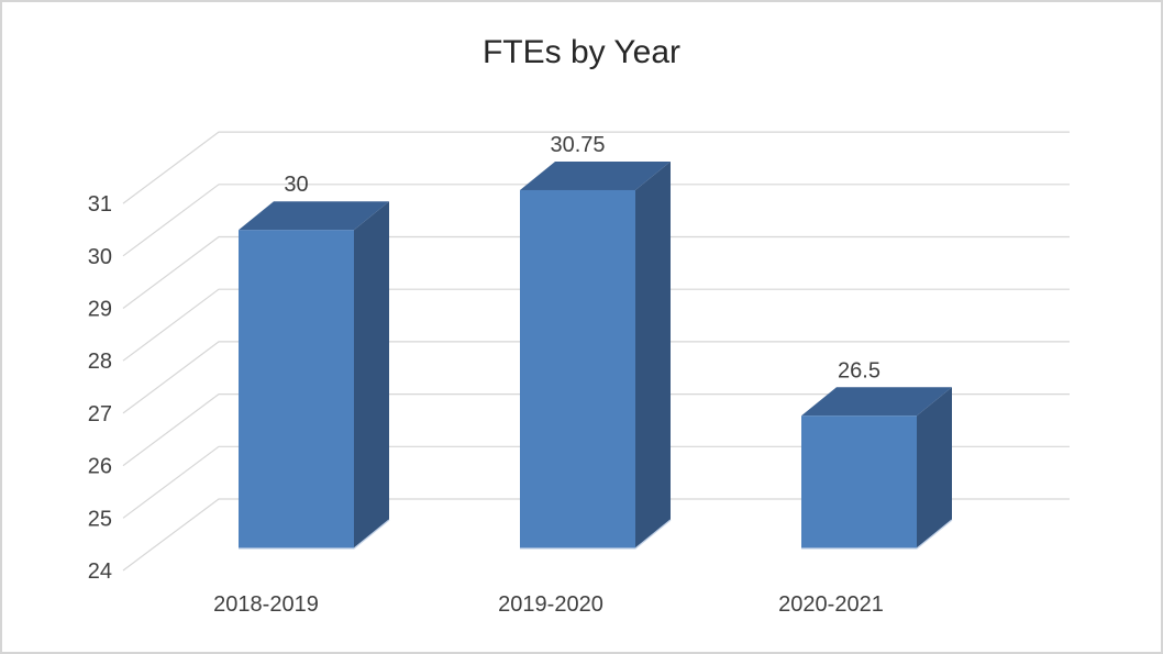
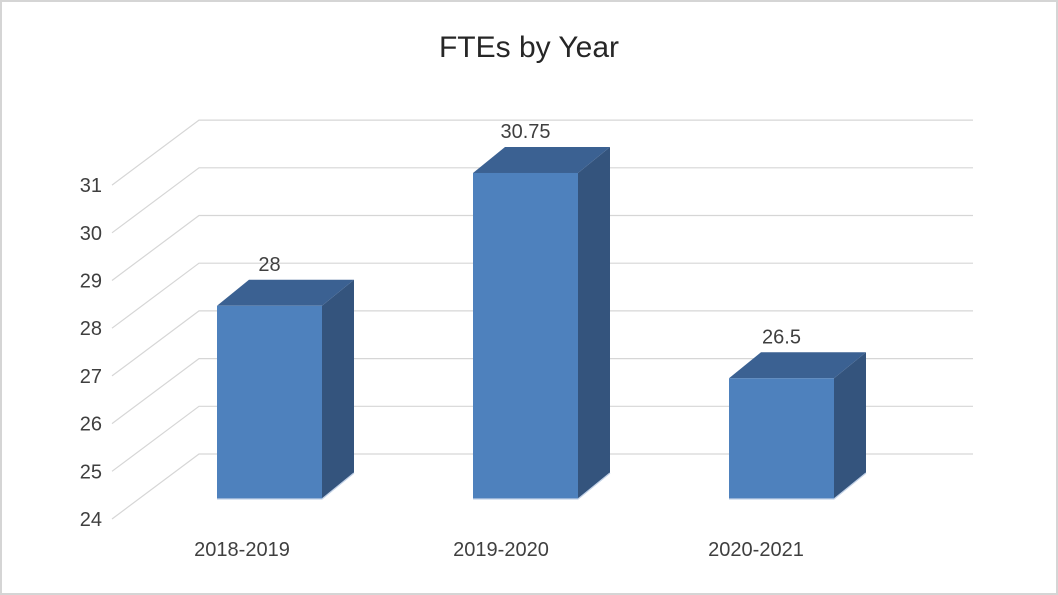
2018-2019: 30 -> 28
